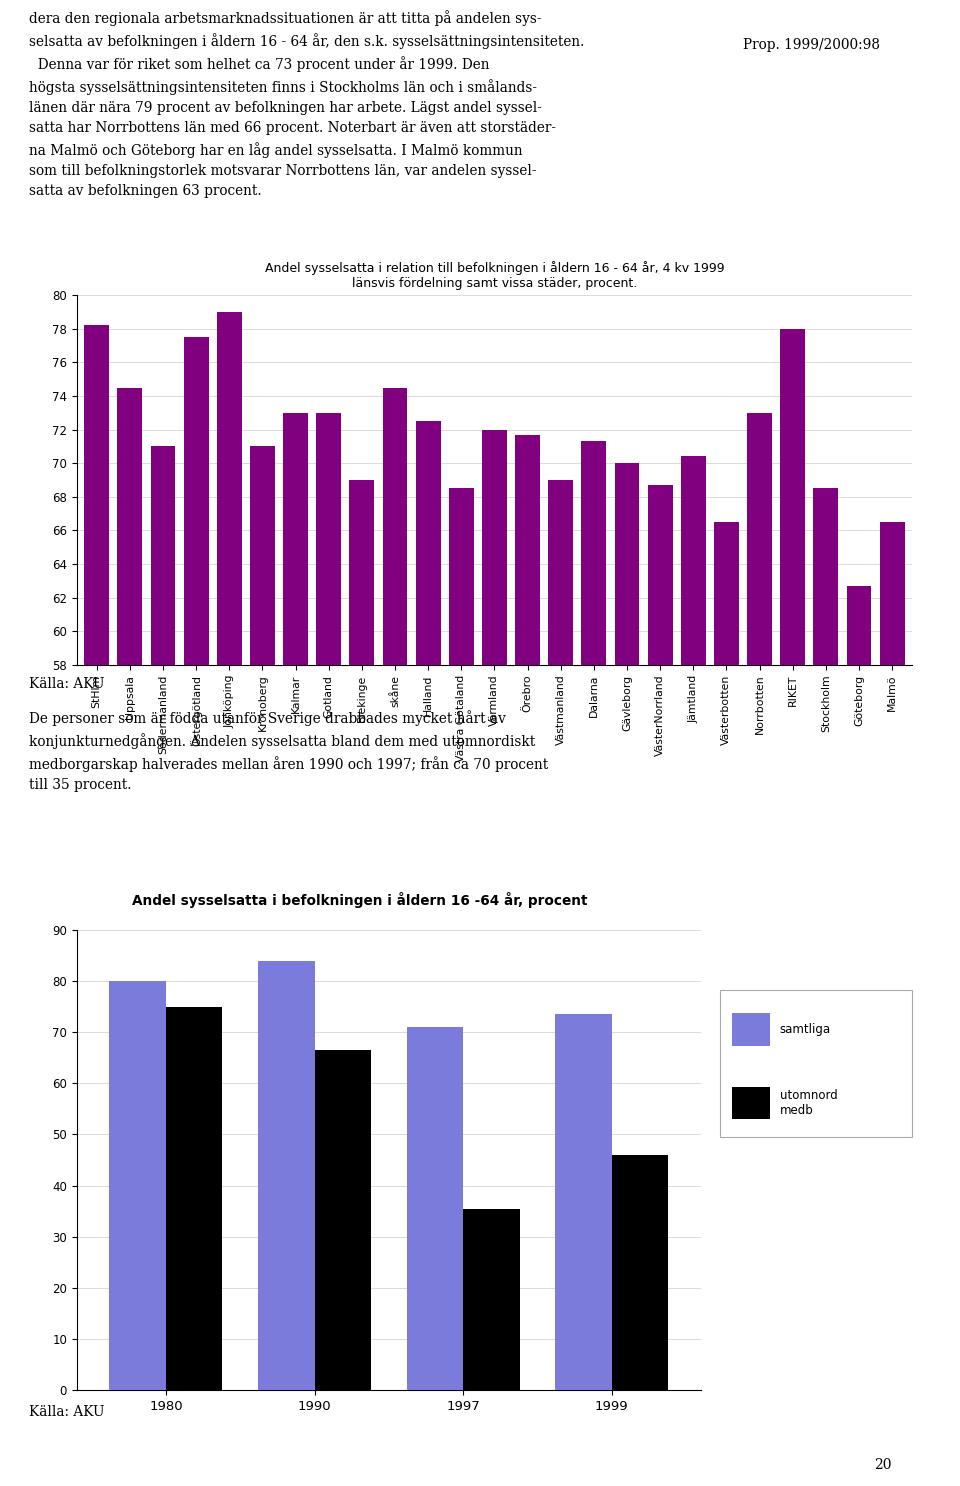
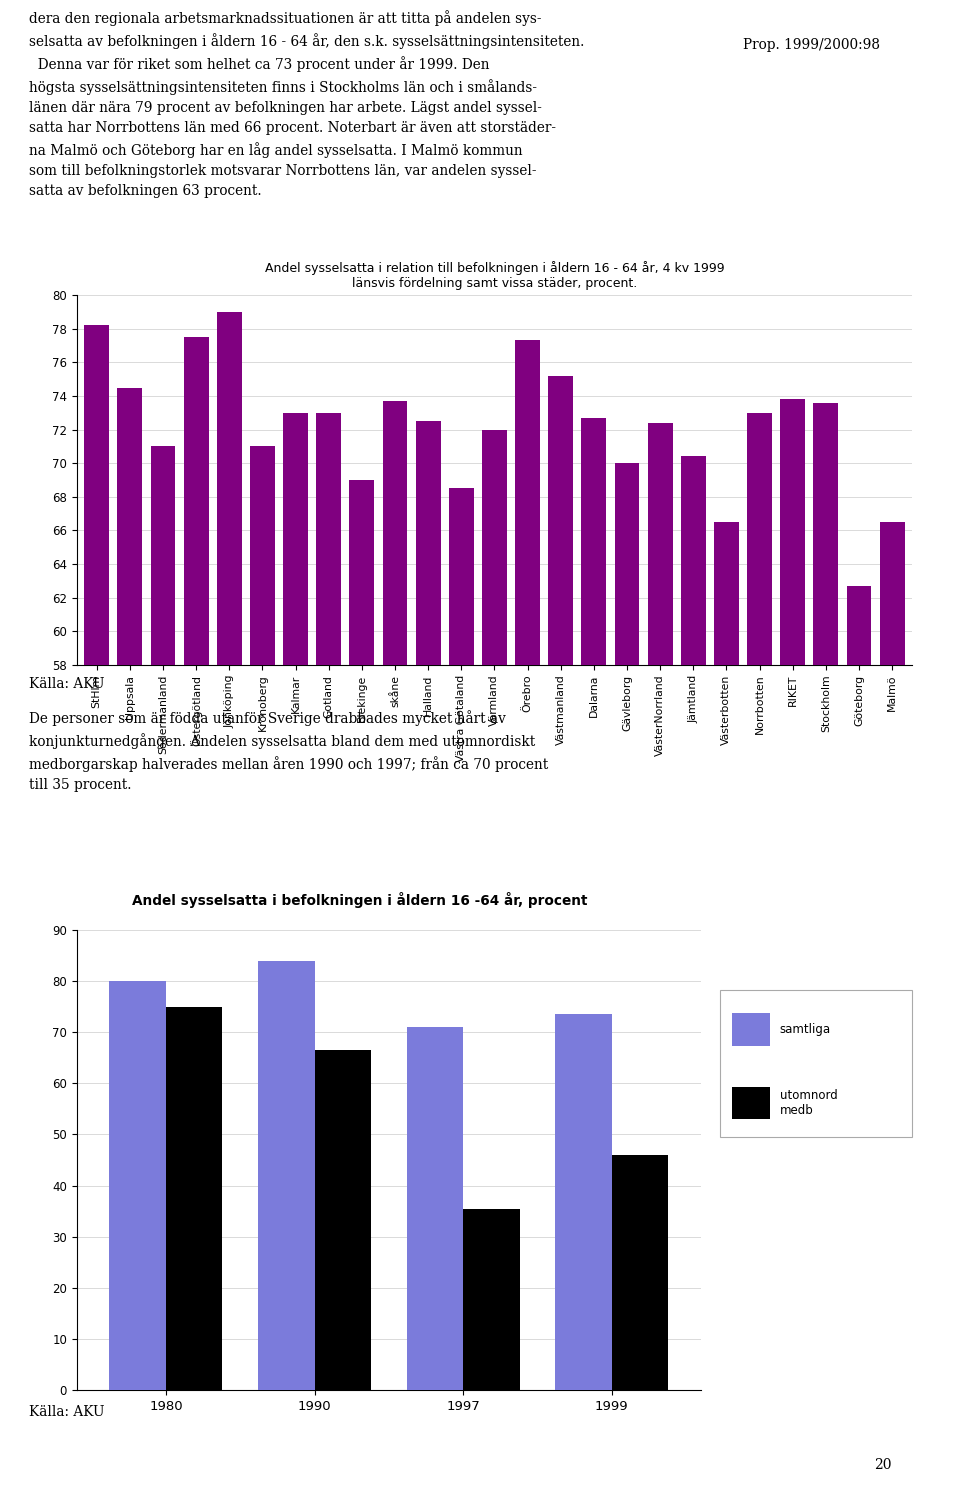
skåne: 74.5 -> 73.7
Örebro: 71.7 -> 77.3
Västmanland: 69.0 -> 75.2
Dalarna: 71.3 -> 72.7
VästerNorrland: 68.7 -> 72.4
RIKET: 78.0 -> 73.8
Stockholm: 68.5 -> 73.6
